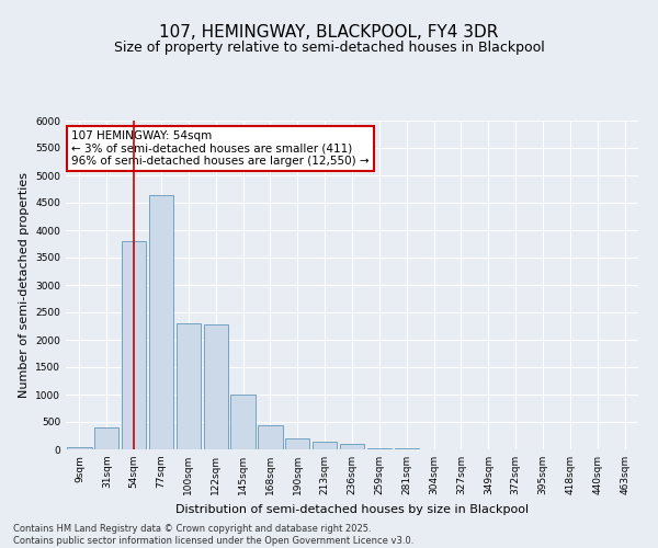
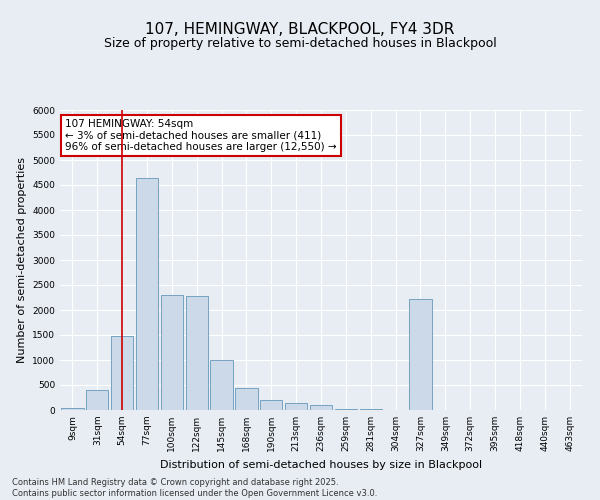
54sqm: 3800 -> 1480
327sqm: 0 -> 2220
